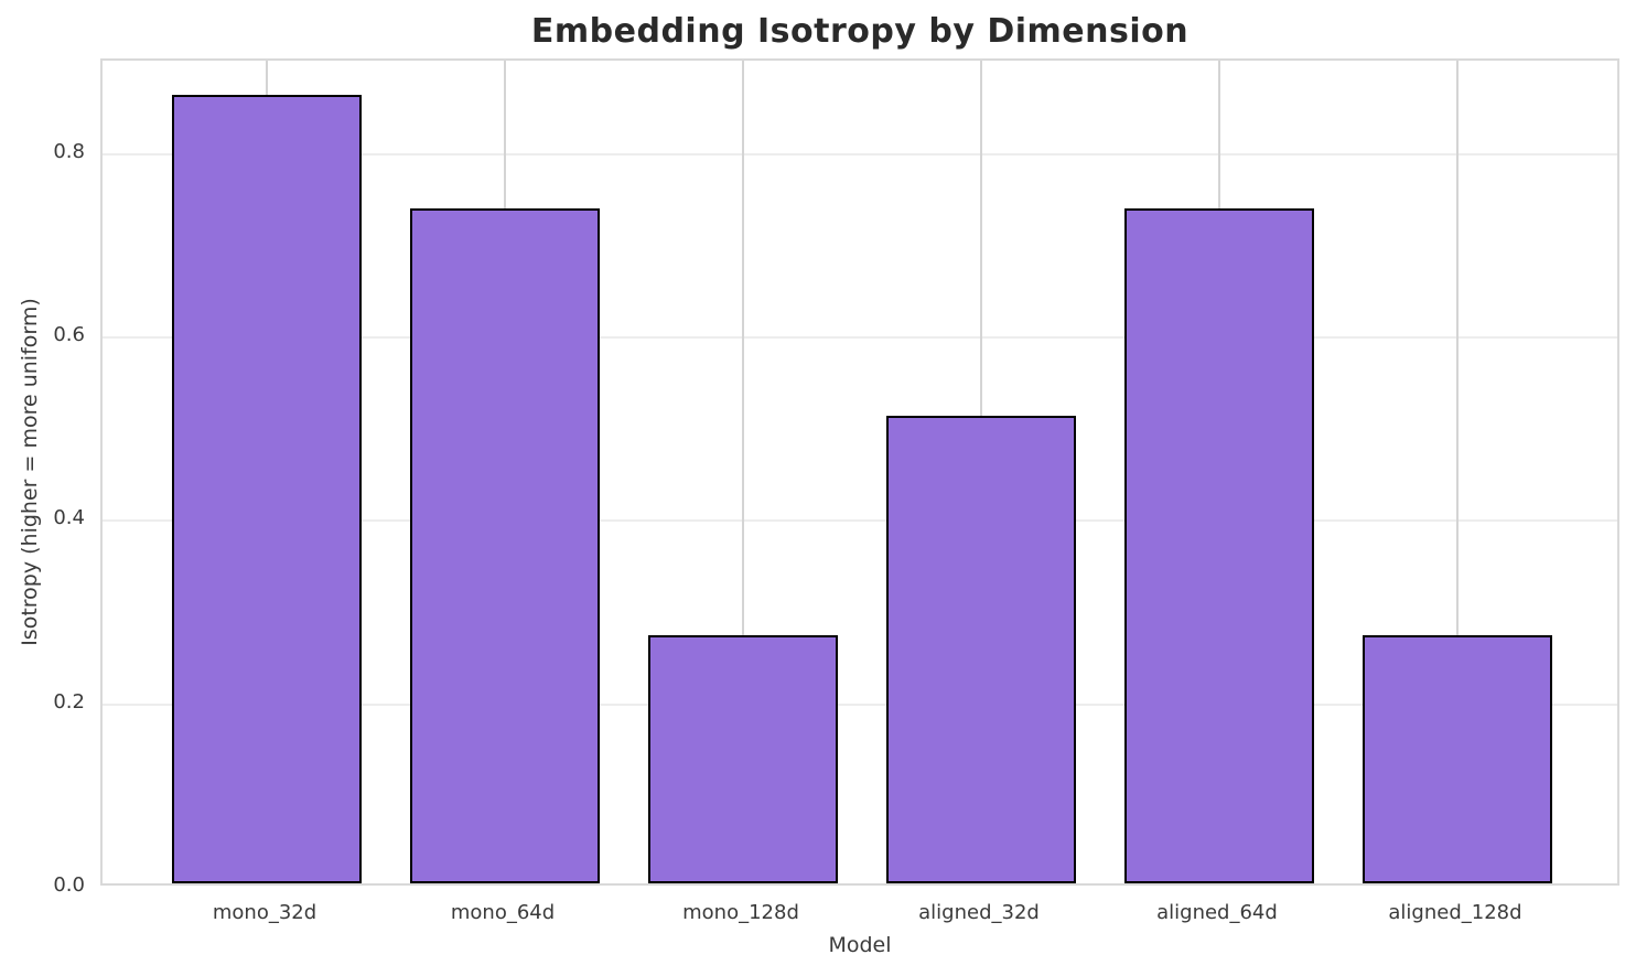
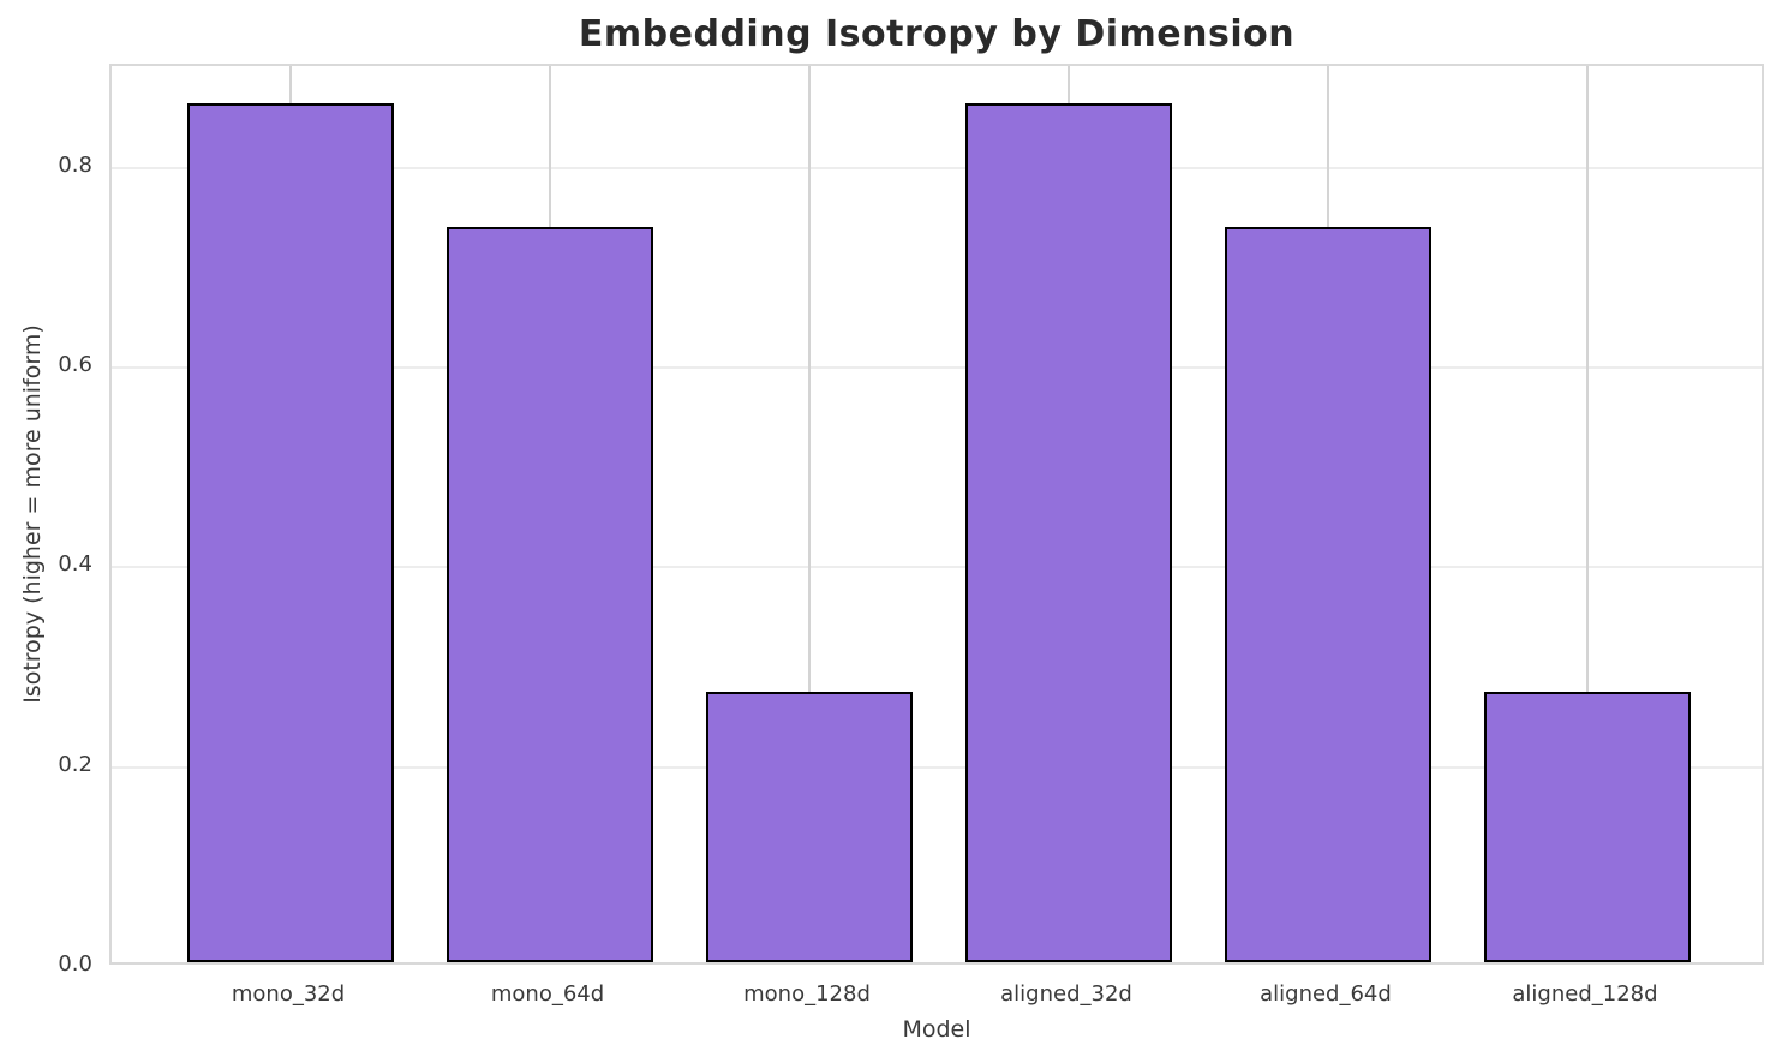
aligned_32d: 0.51 -> 0.86
